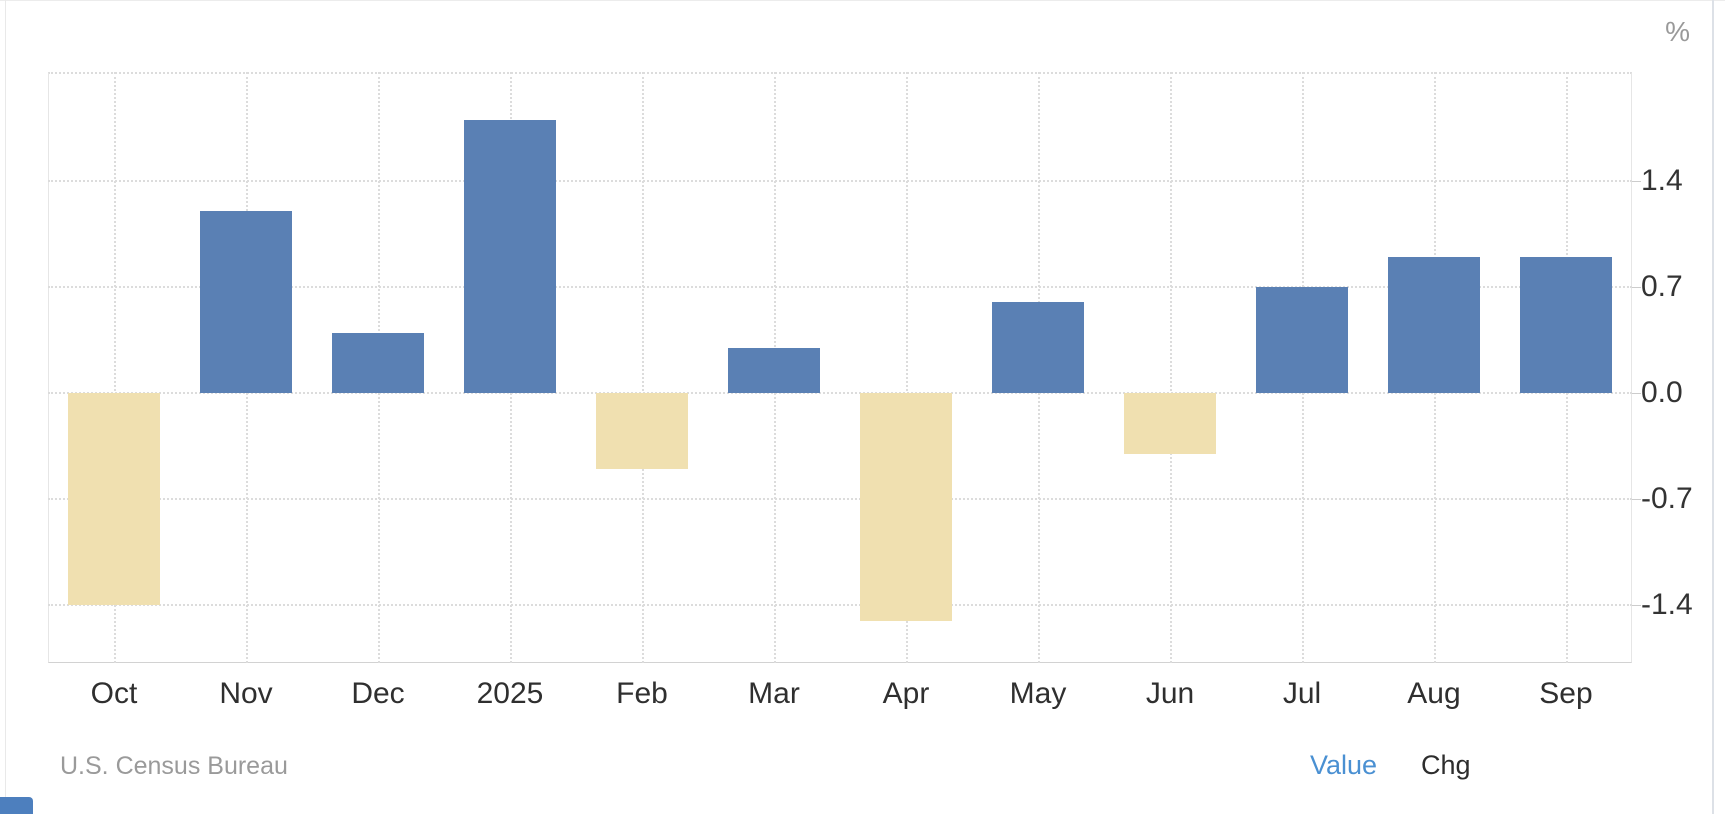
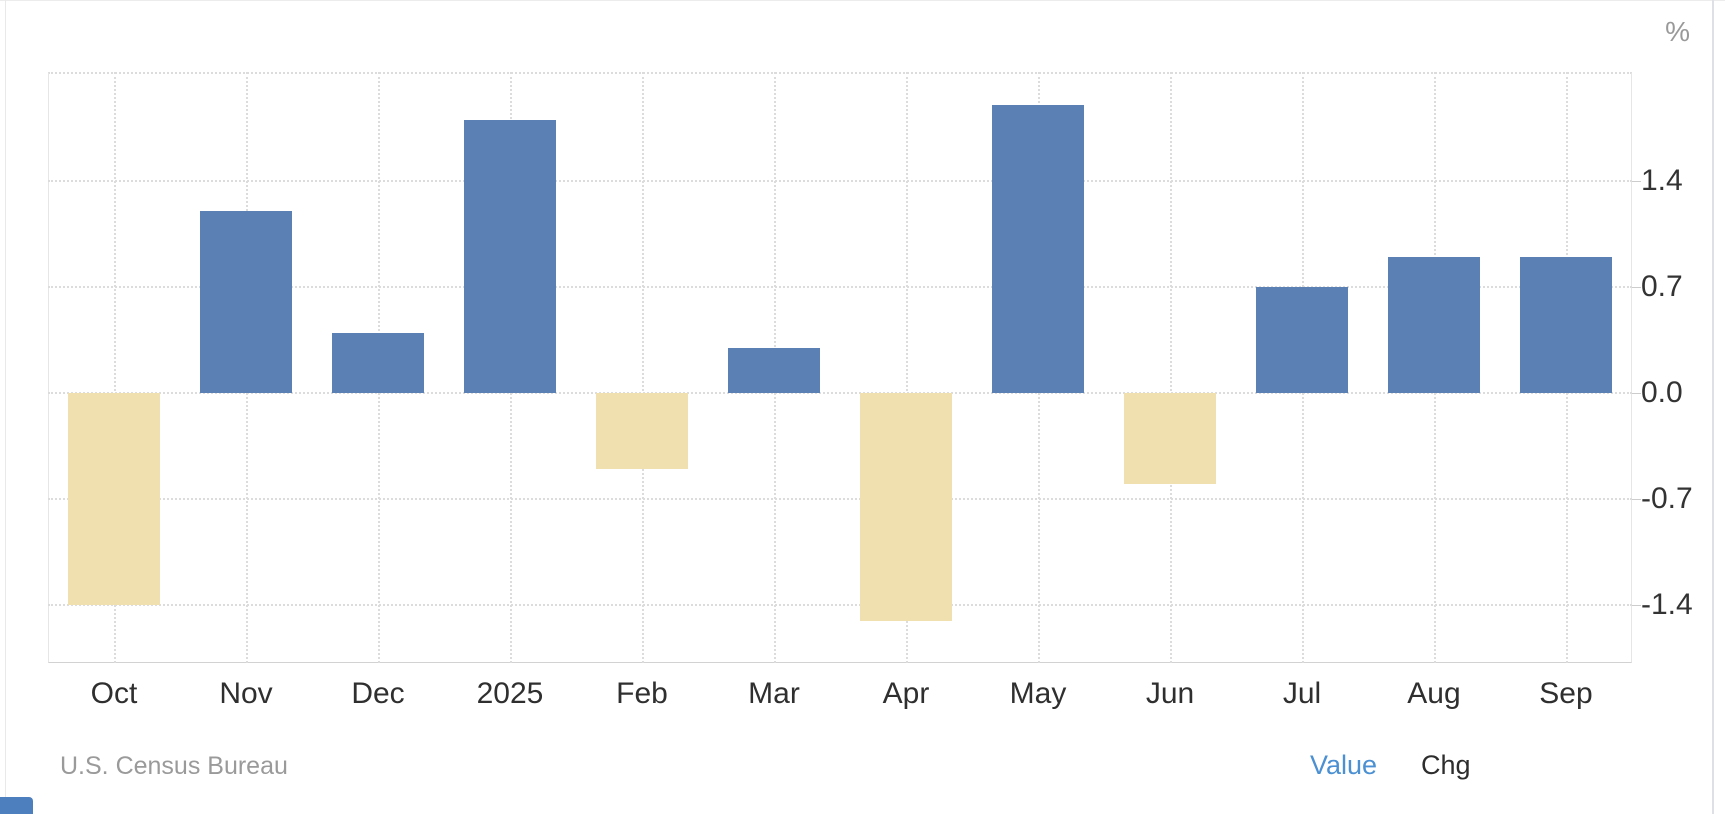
May: 0.6 -> 1.9
Jun: -0.4 -> -0.6
